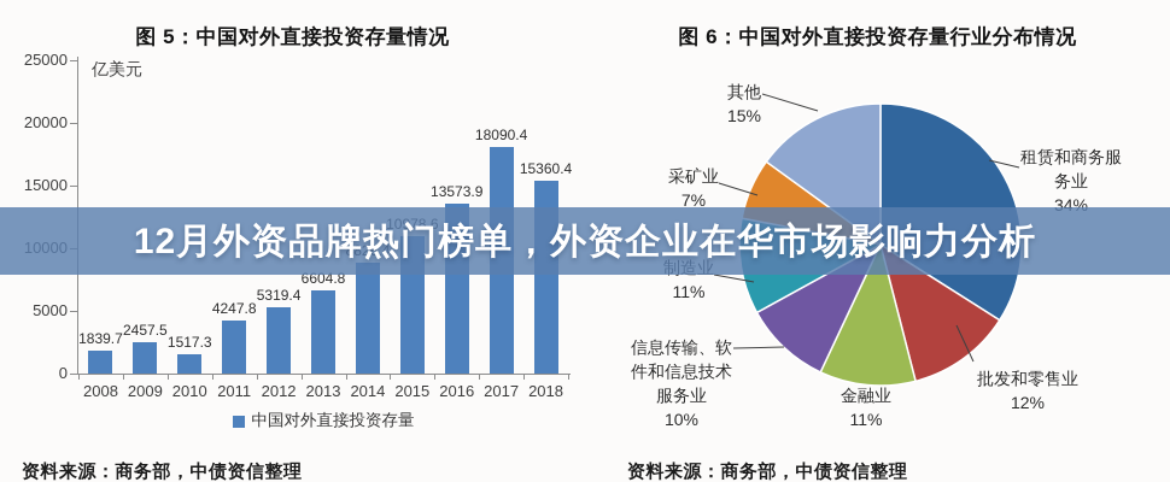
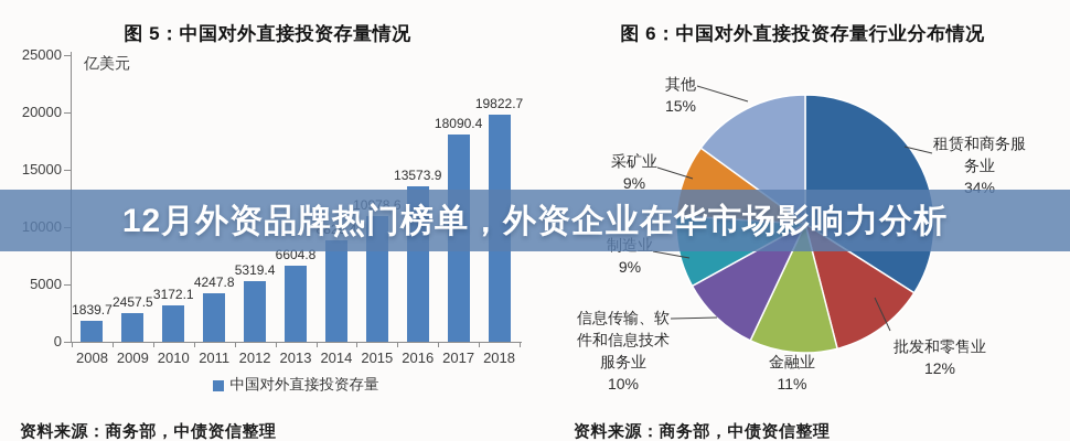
图 5：中国对外直接投资存量情况/2010: 1517.3 -> 3172.1
图 5：中国对外直接投资存量情况/2018: 15360.4 -> 19822.7
图 6：中国对外直接投资存量行业分布情况/制造业: 11% -> 9%
图 6：中国对外直接投资存量行业分布情况/采矿业: 7% -> 9%
